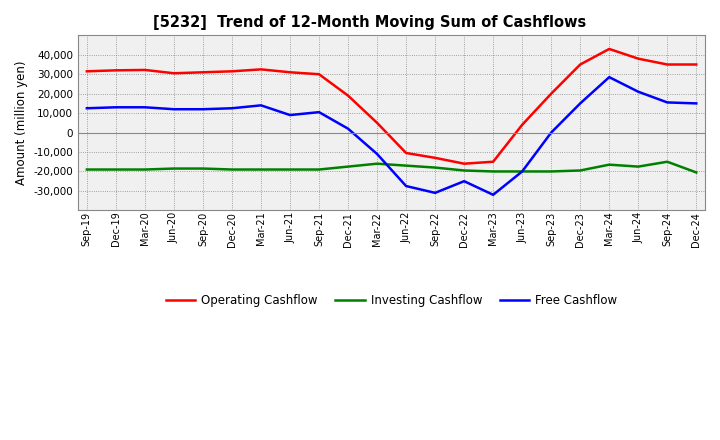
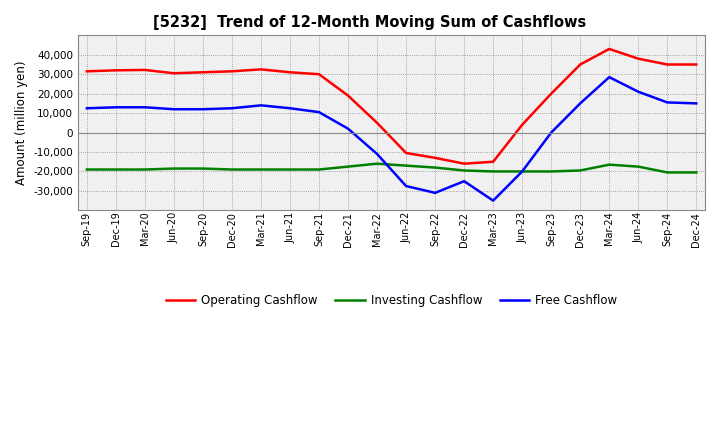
Free Cashflow/Jun-21: 9,000 -> 12,000
Free Cashflow/Mar-23: -32,000 -> -35,000
Investing Cashflow/Sep-24: -15,000 -> -20,000
